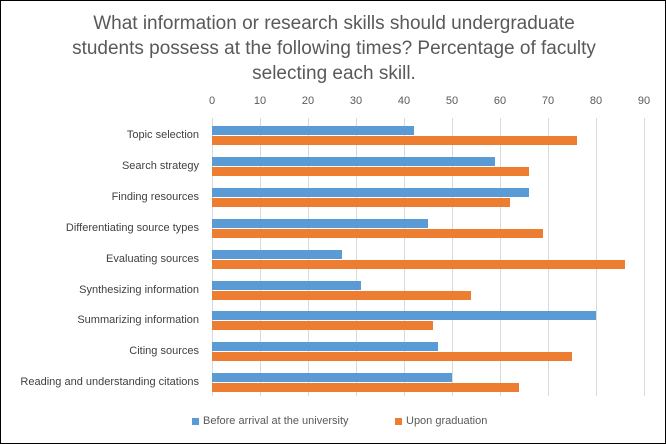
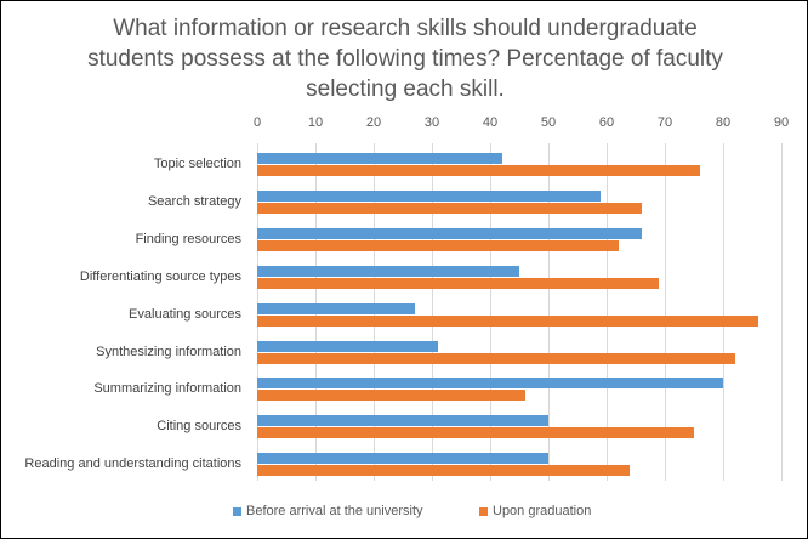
Upon graduation/Synthesizing information: 54 -> 82
Before arrival at the university/Citing sources: 47 -> 50
